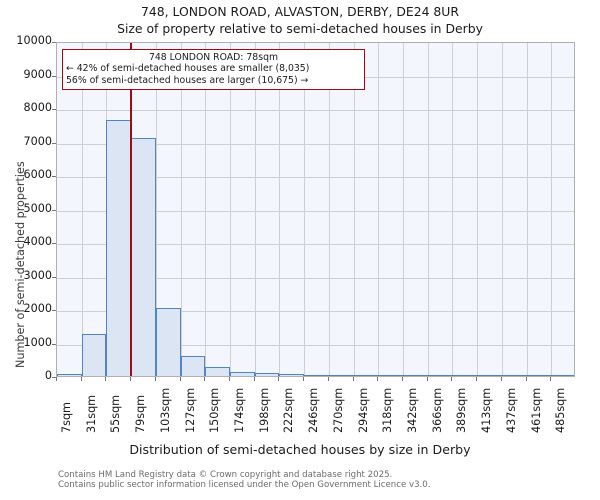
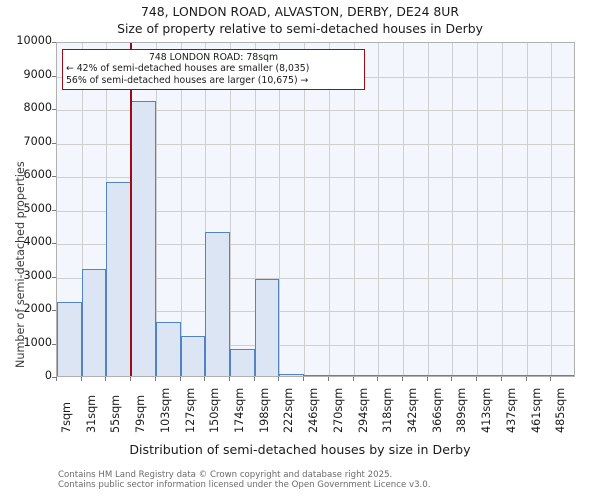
7sqm: 100 -> 2200
31sqm: 1200 -> 3200
55sqm: 7600 -> 5800
79sqm: 7100 -> 8200
103sqm: 2000 -> 1600
127sqm: 600 -> 1200
150sqm: 300 -> 4300
174sqm: 100 -> 800
198sqm: 100 -> 2900
